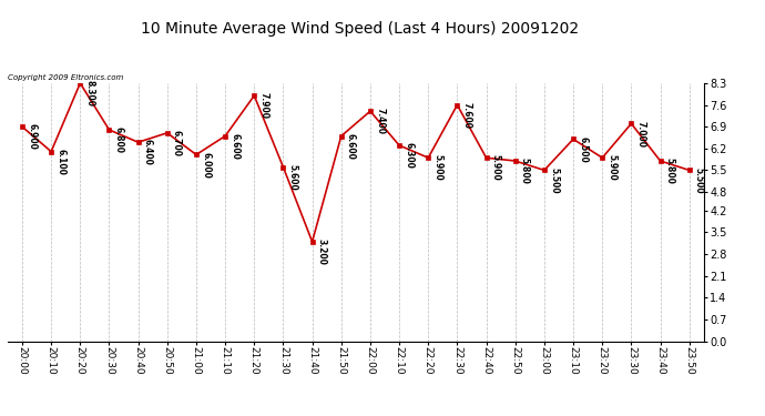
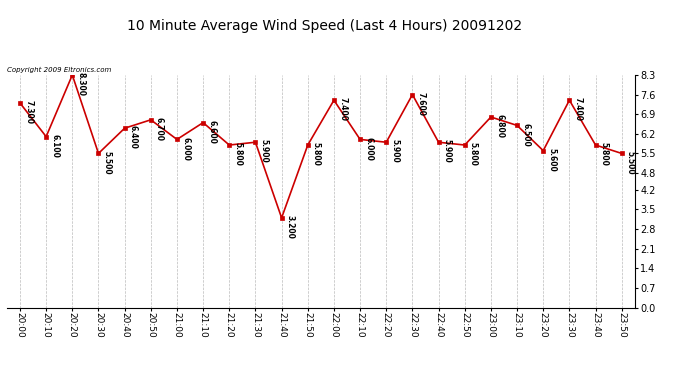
20:00: 6.900 -> 7.300
20:30: 6.800 -> 5.500
21:20: 7.900 -> 5.800
21:30: 5.600 -> 5.900
21:50: 6.600 -> 5.800
22:10: 6.300 -> 6.000
23:00: 5.500 -> 6.800
23:20: 5.900 -> 5.600
23:30: 7.000 -> 7.400
